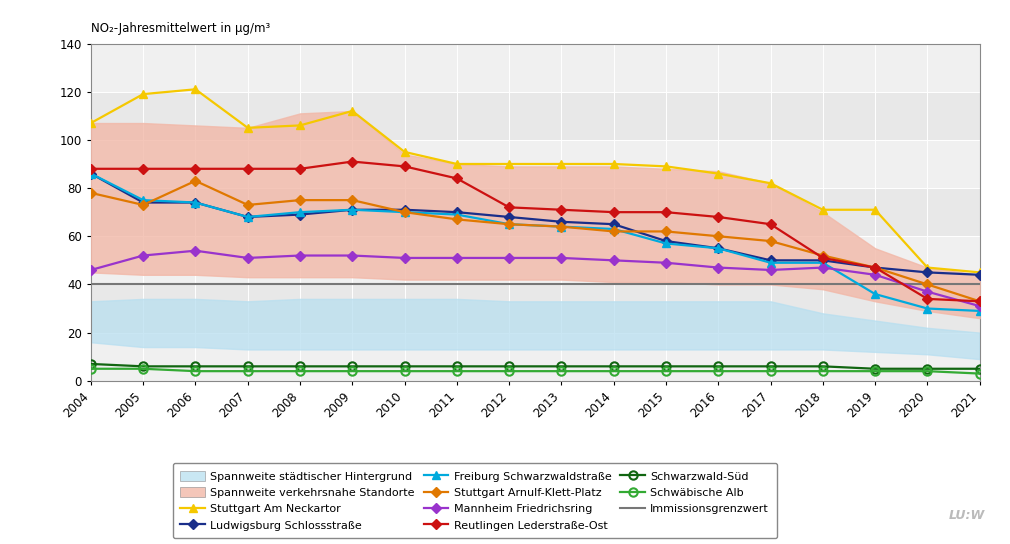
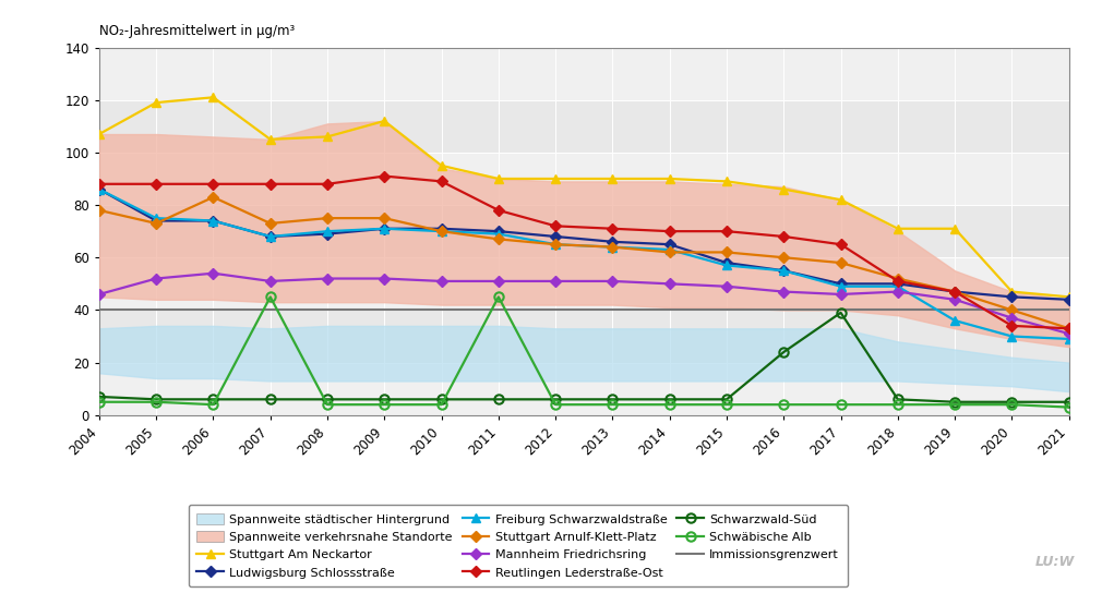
Schwäbische Alb/2007: 4 -> 45
Reutlingen Lederstraße-Ost/2011: 84 -> 78
Schwäbische Alb/2011: 4 -> 45
Schwarzwald-Süd/2016: 6 -> 24
Schwarzwald-Süd/2017: 6 -> 39
